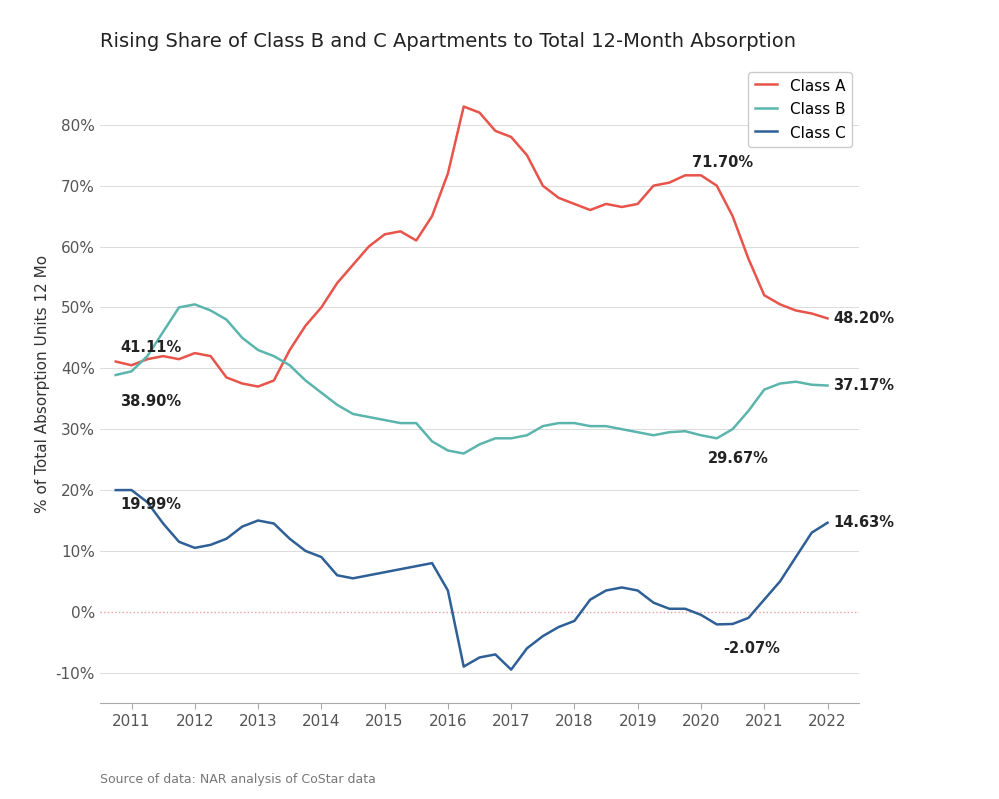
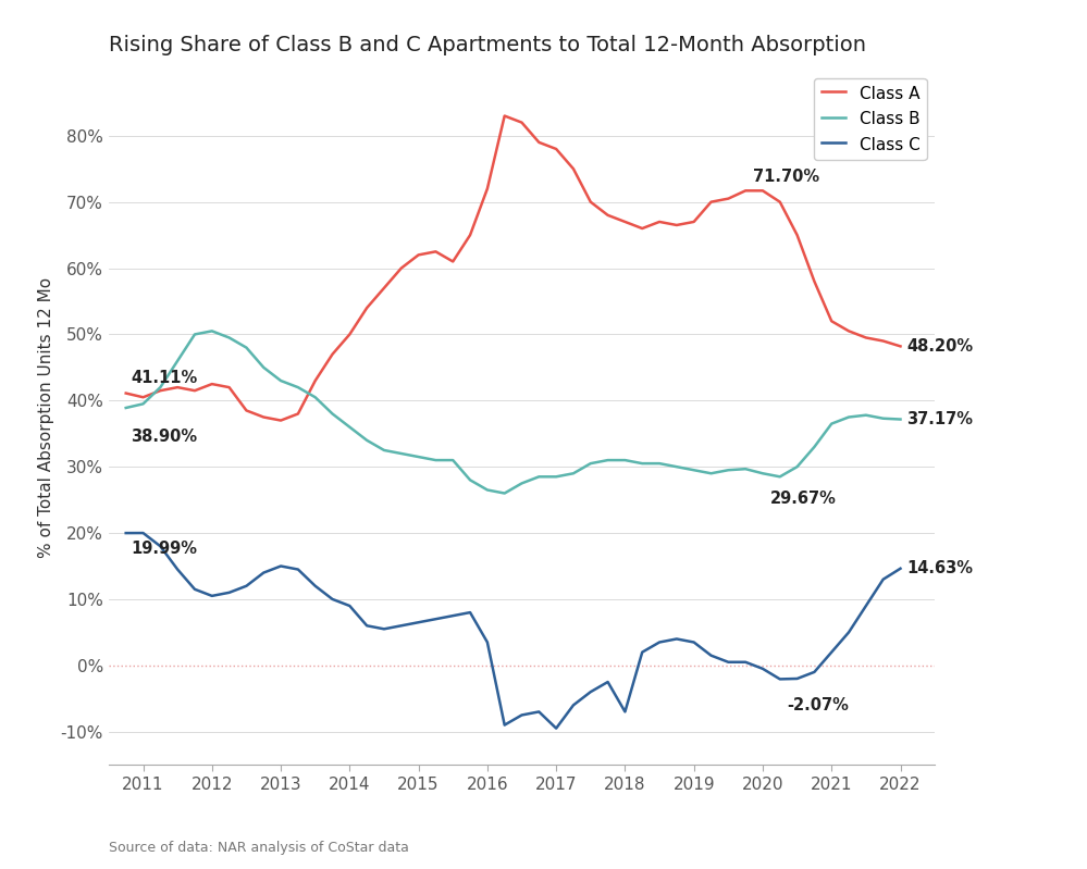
Class C/2018: -1.5% -> -7.0%
